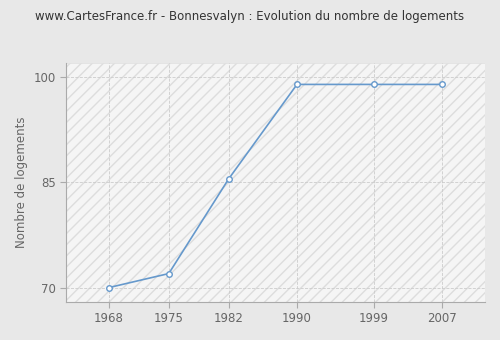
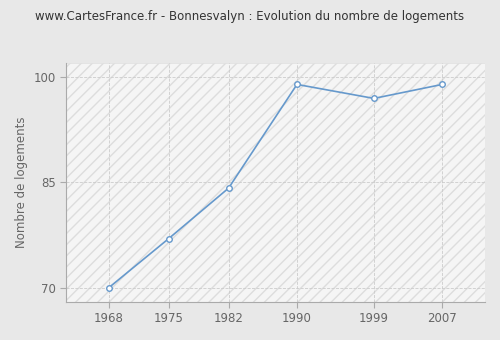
1975: 72.0 -> 77.0
1982: 85.5 -> 84.2
1999: 99.0 -> 97.0
